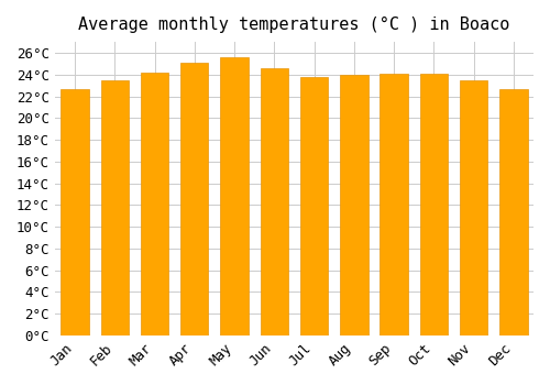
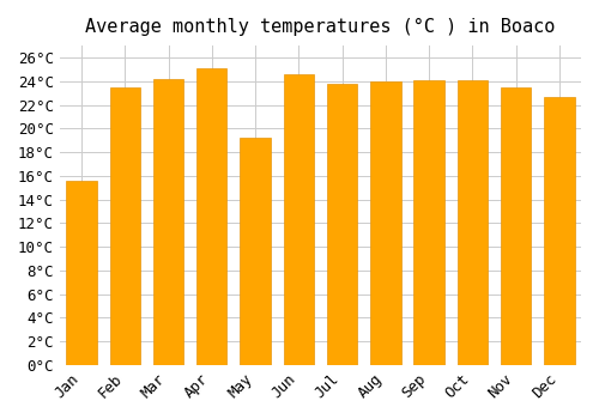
Jan: 22.7°C -> 15.6°C
May: 25.6°C -> 19.2°C
